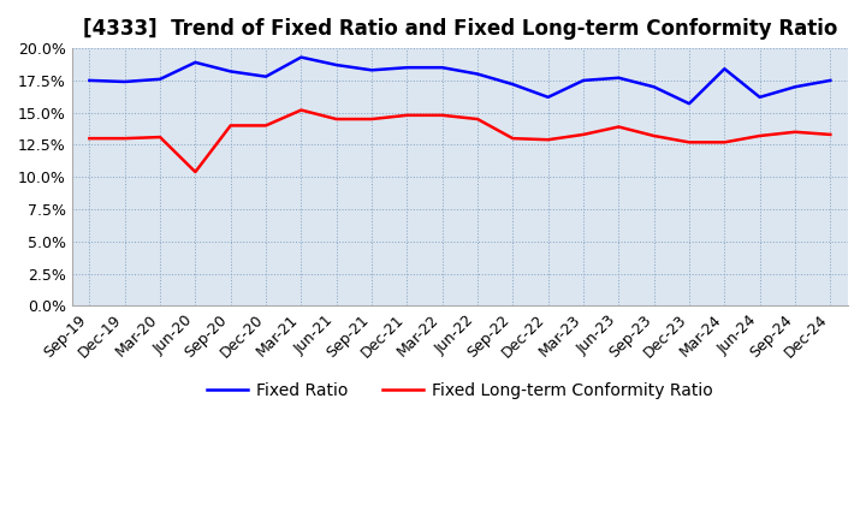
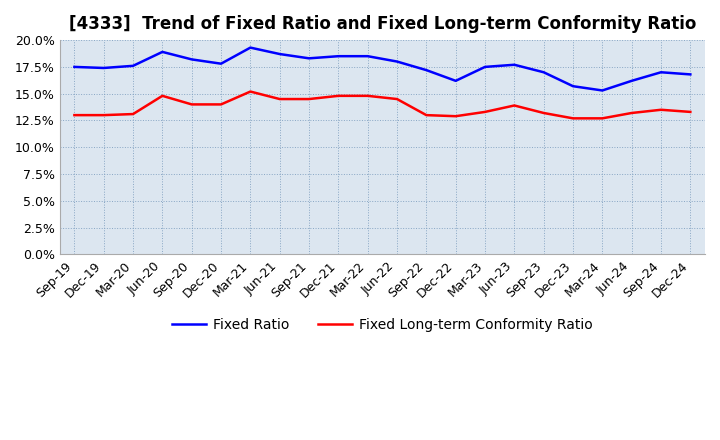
Fixed Long-term Conformity Ratio/Jun-20: 10.4% -> 14.8%
Fixed Ratio/Mar-24: 18.4% -> 15.3%
Fixed Ratio/Dec-24: 17.5% -> 16.8%
